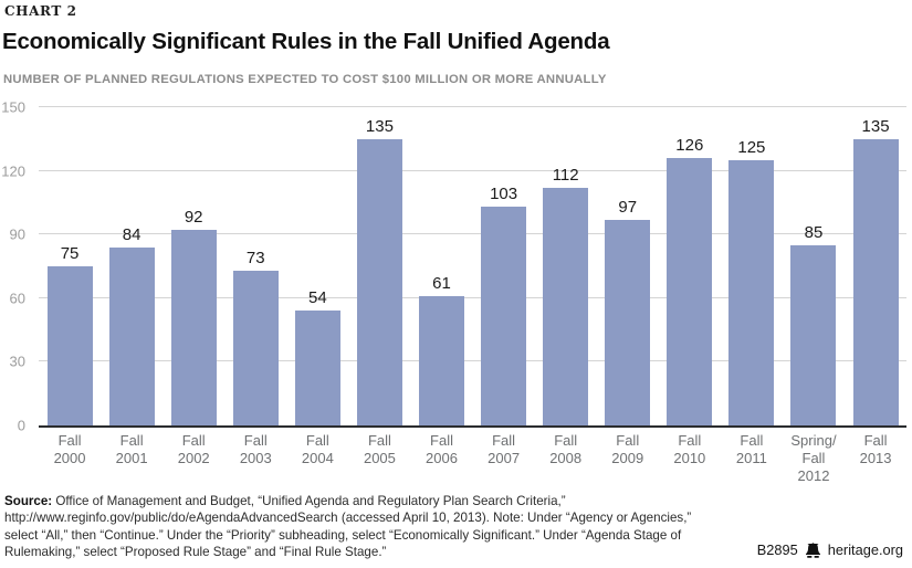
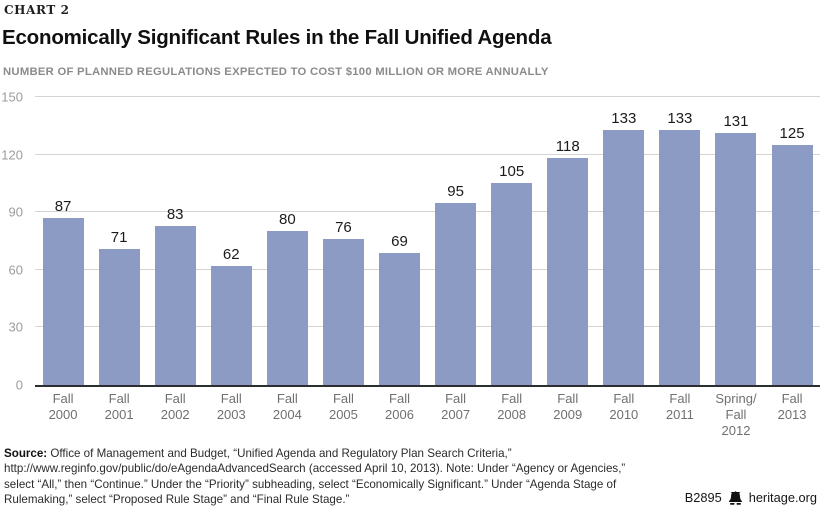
Fall 2000: 75 -> 87
Fall 2001: 84 -> 71
Fall 2002: 92 -> 83
Fall 2003: 73 -> 62
Fall 2004: 54 -> 80
Fall 2005: 135 -> 76
Fall 2006: 61 -> 69
Fall 2007: 103 -> 95
Fall 2008: 112 -> 105
Fall 2009: 97 -> 118
Fall 2010: 126 -> 133
Fall 2011: 125 -> 133
Spring/ Fall 2012: 85 -> 131
Fall 2013: 135 -> 125
